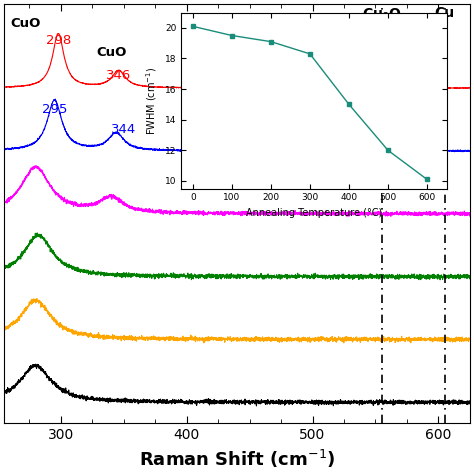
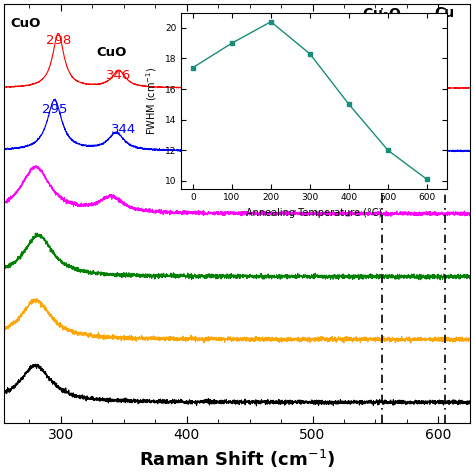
0: 20.1 -> 17.4
100: 19.5 -> 19.0
200: 19.1 -> 20.4
